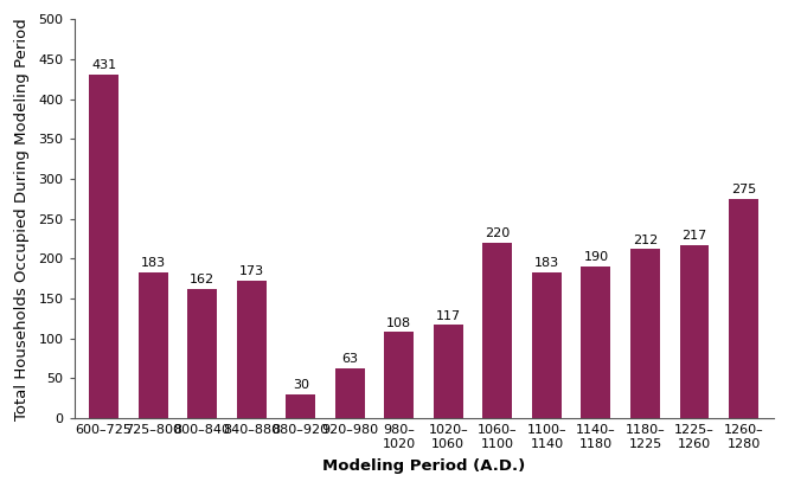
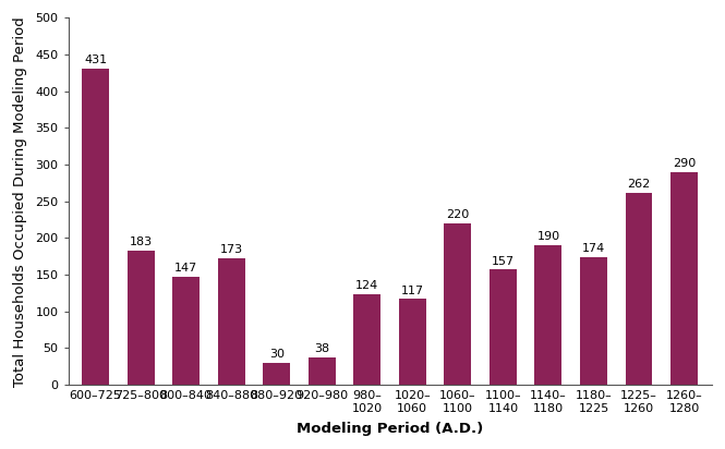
800–840: 162 -> 147
920–980: 63 -> 38
980– 1020: 108 -> 124
1100– 1140: 183 -> 157
1180– 1225: 212 -> 174
1225– 1260: 217 -> 262
1260– 1280: 275 -> 290
